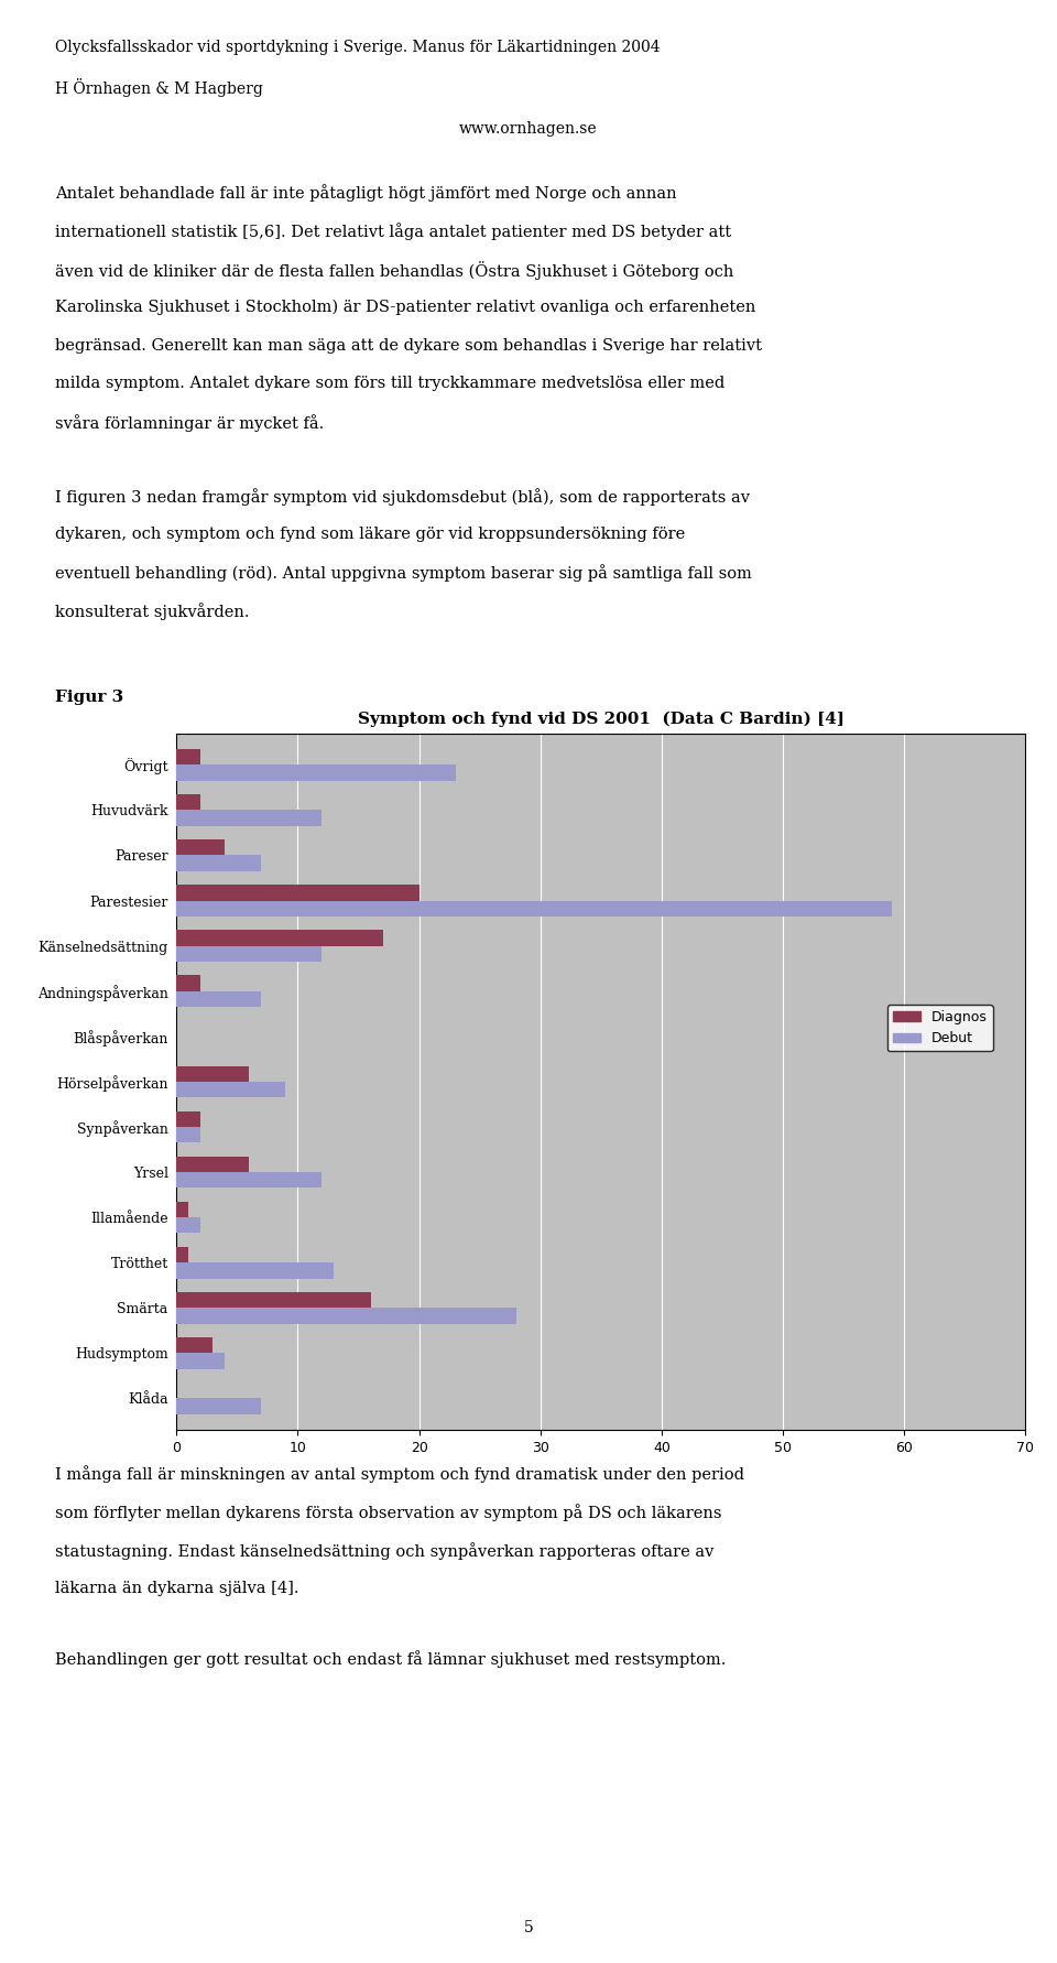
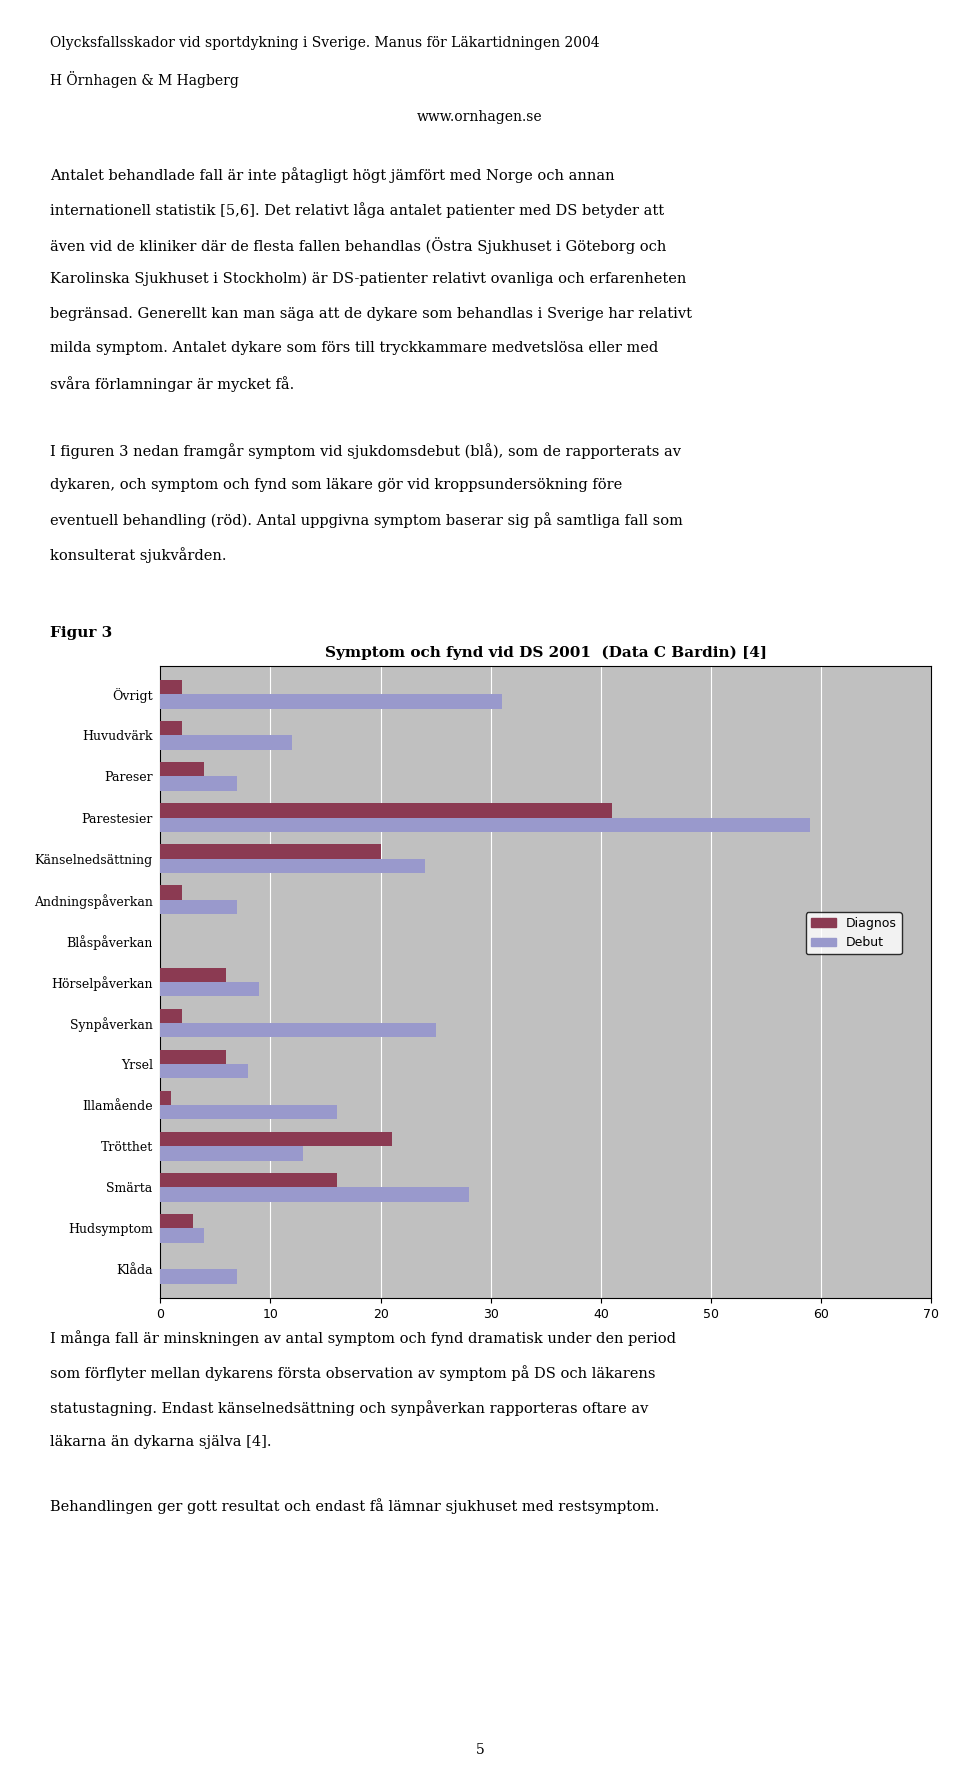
Debut/Övrigt: 23 -> 31
Diagnos/Parestesier: 20 -> 41
Diagnos/Känselnedsättning: 17 -> 20
Debut/Känselnedsättning: 12 -> 24
Debut/Synpåverkan: 2 -> 25
Debut/Yrsel: 12 -> 8
Debut/Illamående: 2 -> 16
Diagnos/Trötthet: 1 -> 21
